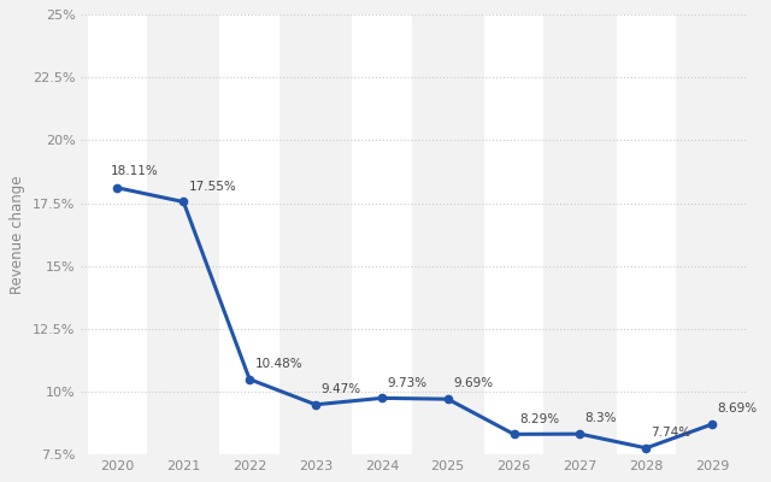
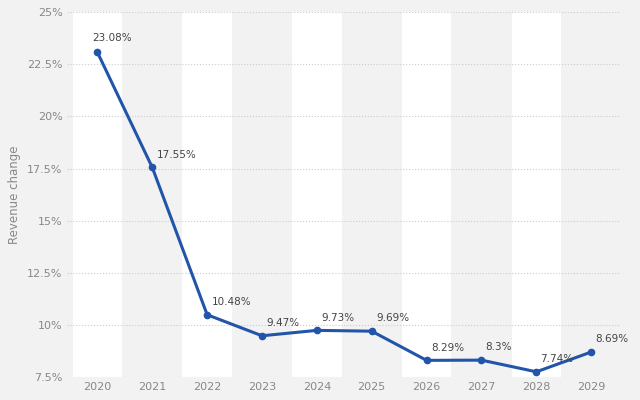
2020: 18.11% -> 23.08%
